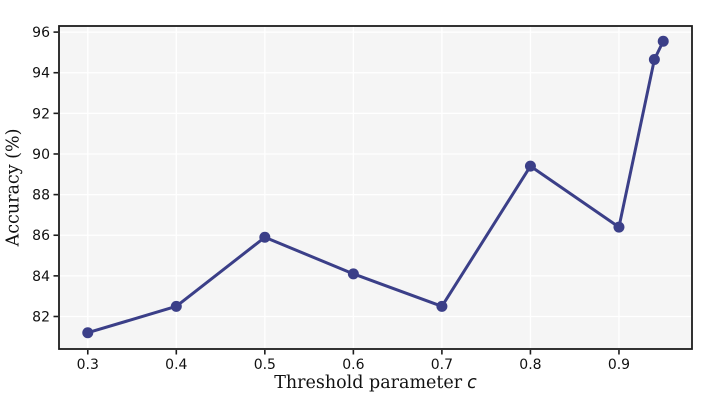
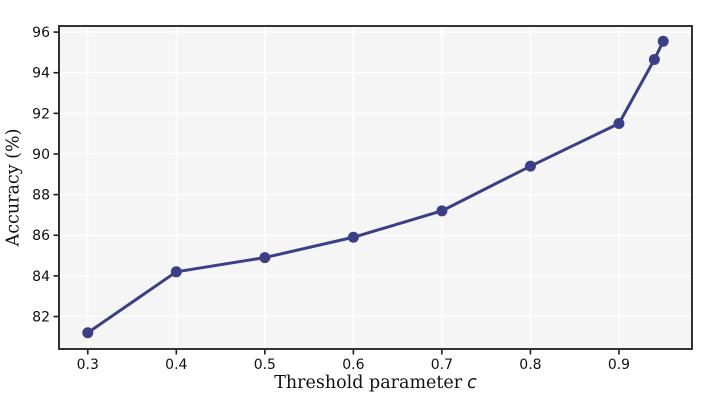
0.4: 82.5 -> 84.2
0.5: 85.9 -> 84.9
0.6: 84.1 -> 85.9
0.7: 82.5 -> 87.2
0.9: 86.4 -> 91.5
